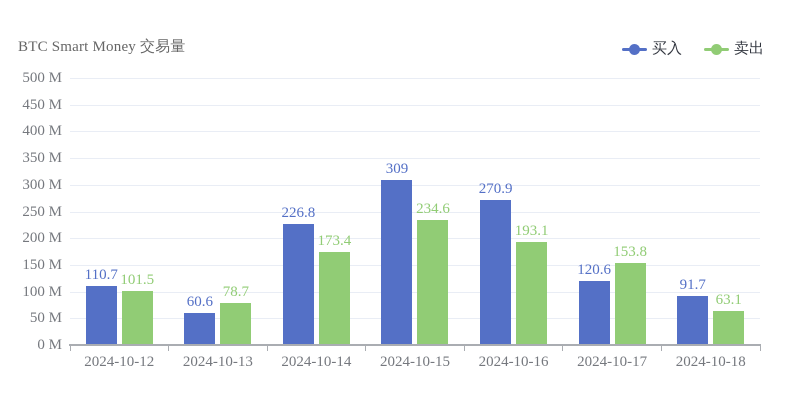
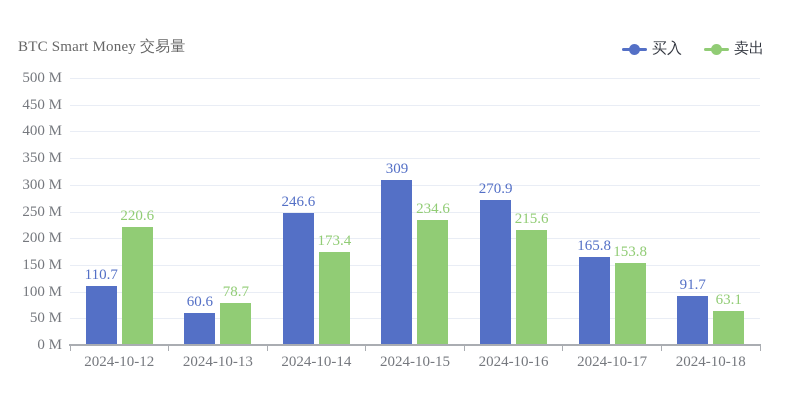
卖出/2024-10-12: 101.5 -> 220.6
买入/2024-10-14: 226.8 -> 246.6
卖出/2024-10-16: 193.1 -> 215.6
买入/2024-10-17: 120.6 -> 165.8
